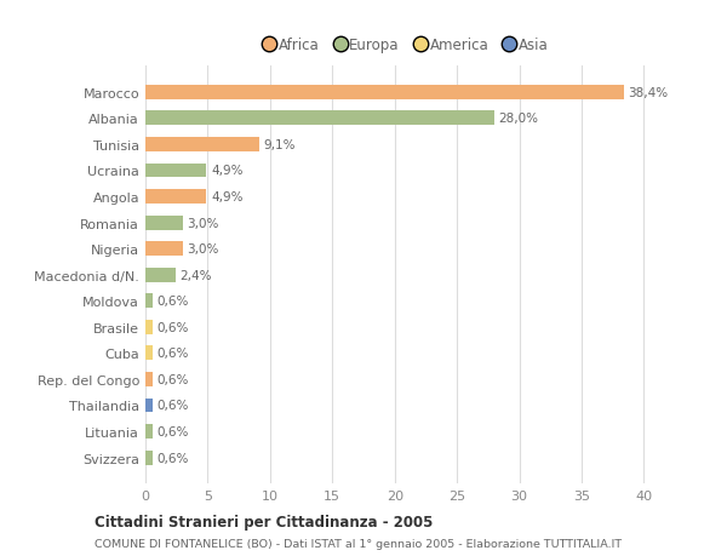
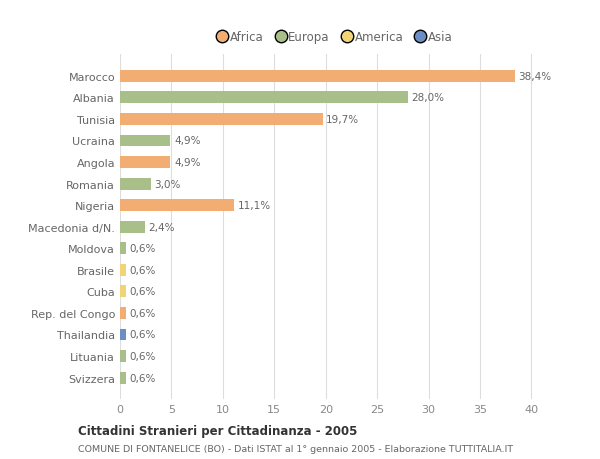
Tunisia: 9,1% -> 19,7%
Nigeria: 3,0% -> 11,1%
